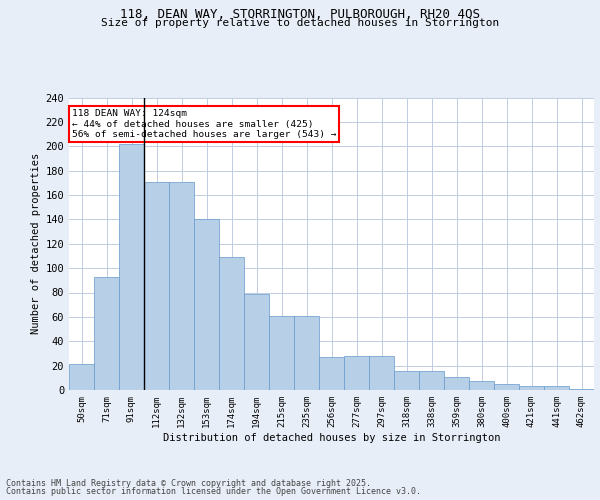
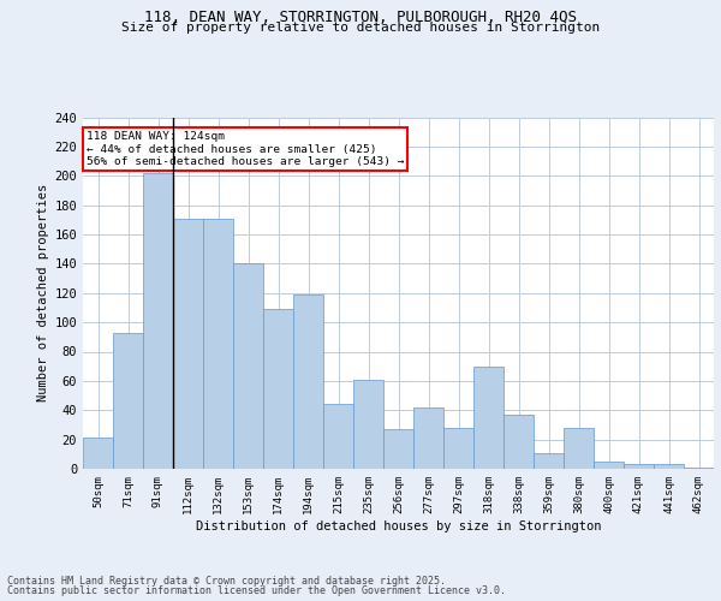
194sqm: 79 -> 119
215sqm: 61 -> 44
277sqm: 28 -> 42
318sqm: 16 -> 70
338sqm: 16 -> 37
380sqm: 7 -> 28
